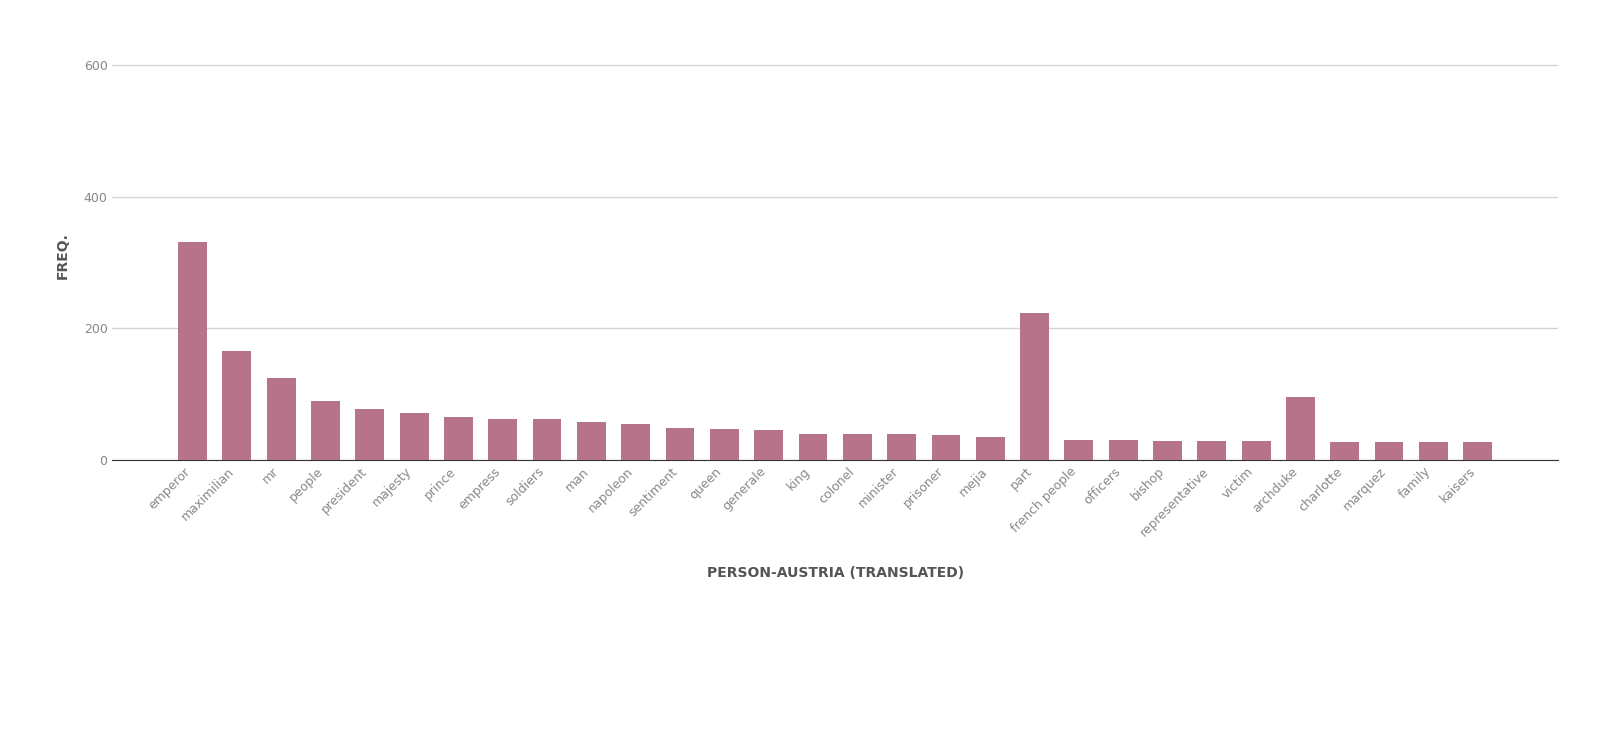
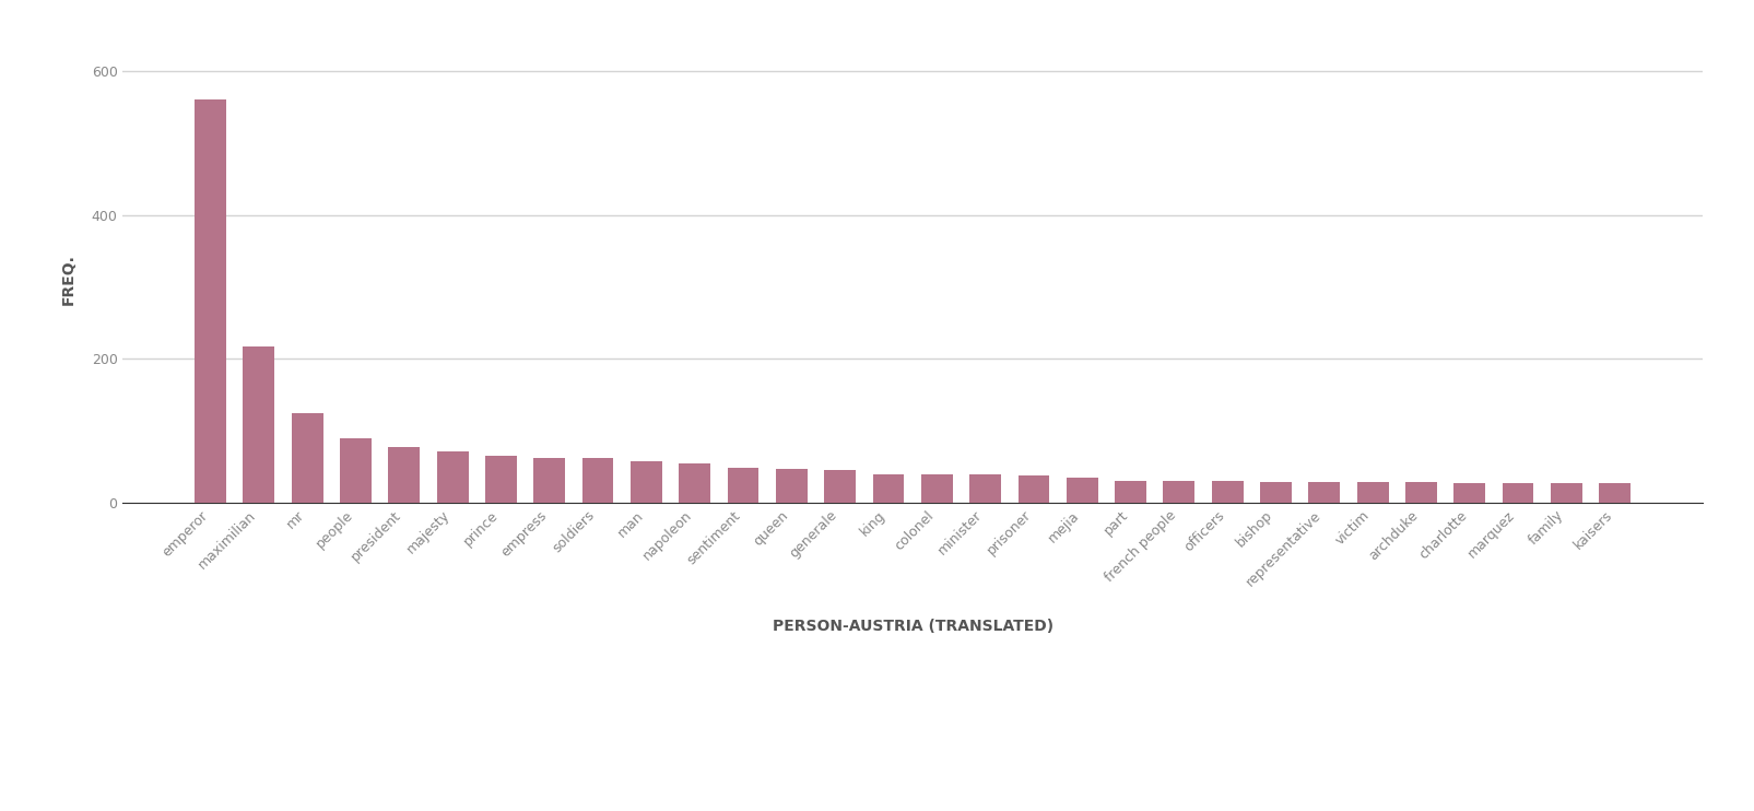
emperor: 332 -> 560
maximilian: 166 -> 217
part: 224 -> 30
archduke: 96 -> 29
